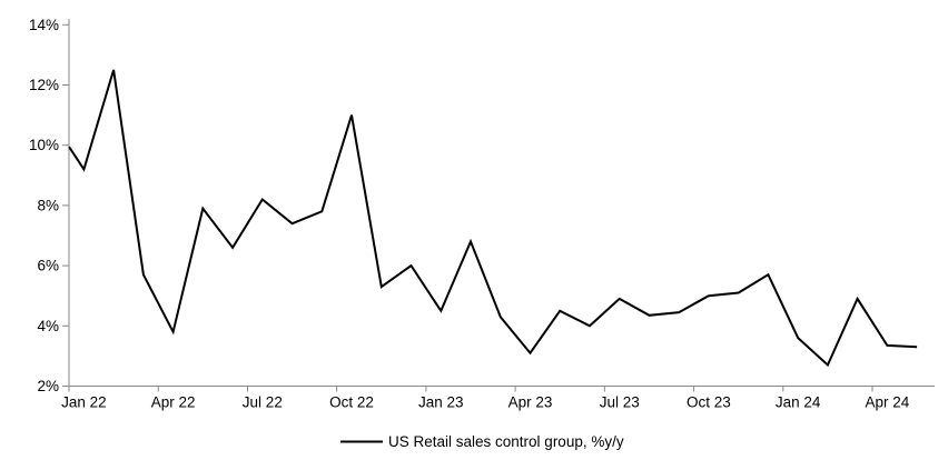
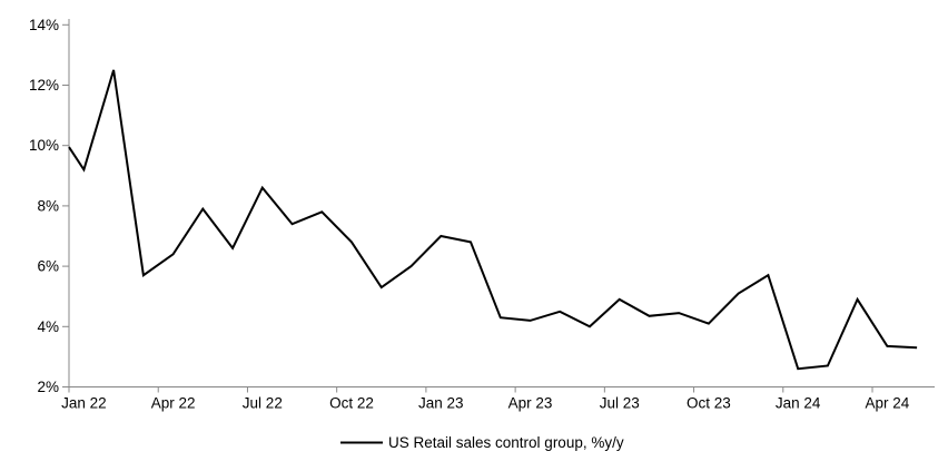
Apr 22: 3.8% -> 6.4%
Jul 22: 8.2% -> 8.6%
Oct 22: 11.0% -> 6.8%
Jan 23: 4.5% -> 7.0%
Apr 23: 3.1% -> 4.2%
Oct 23: 5.0% -> 4.1%
Jan 24: 3.6% -> 2.6%
